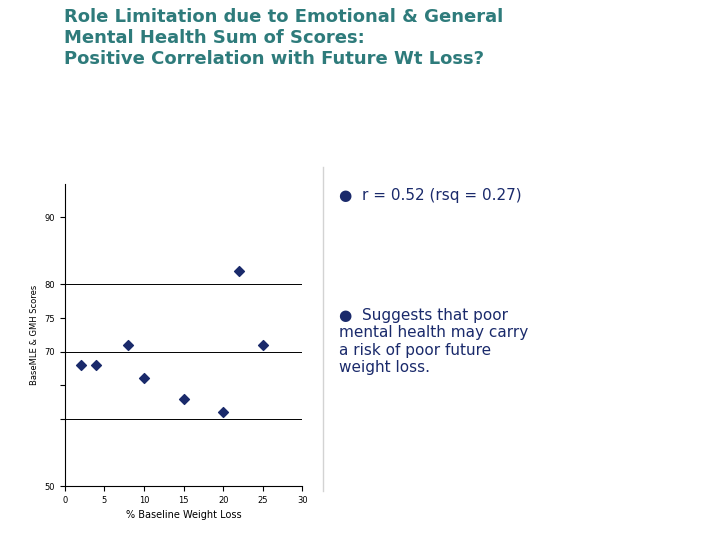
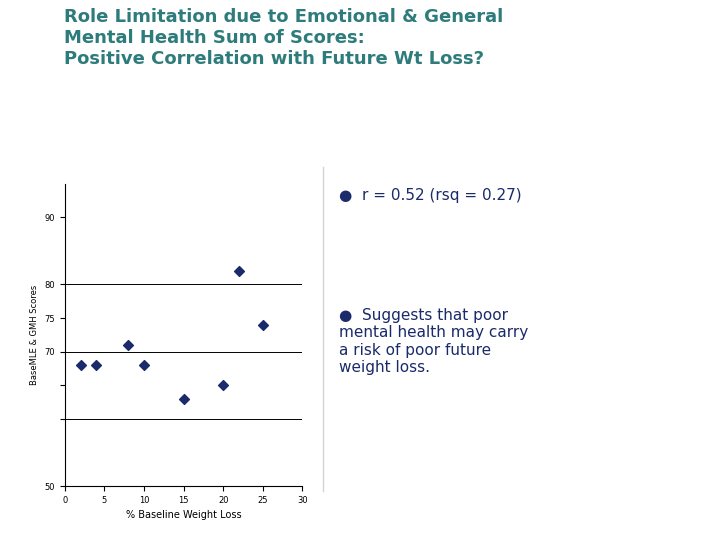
10: 66 -> 68
20: 61 -> 65
25: 71 -> 74
